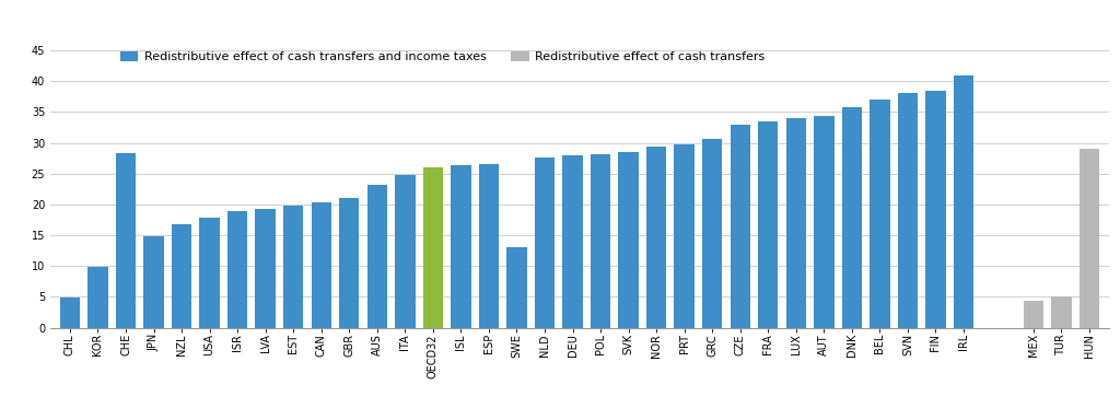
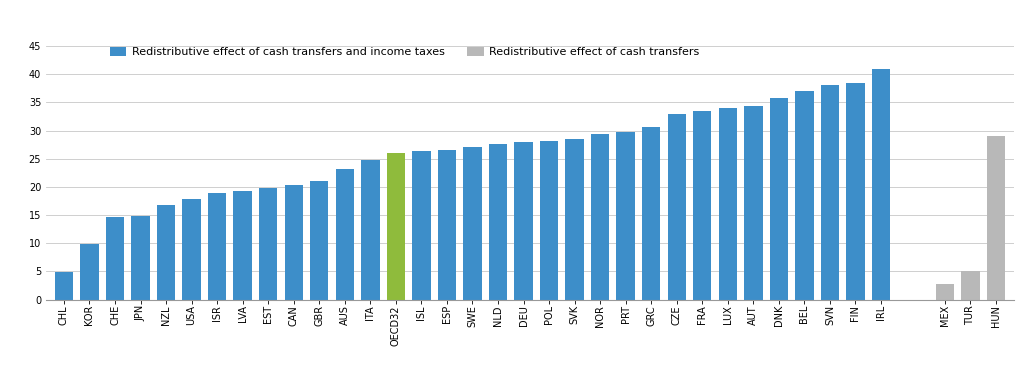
CHE: 28.4 -> 14.7
SWE: 13.0 -> 27.0
MEX: 4.4 -> 2.8
